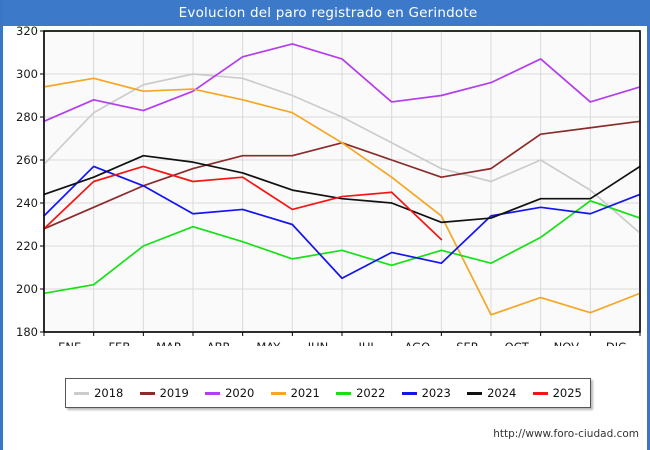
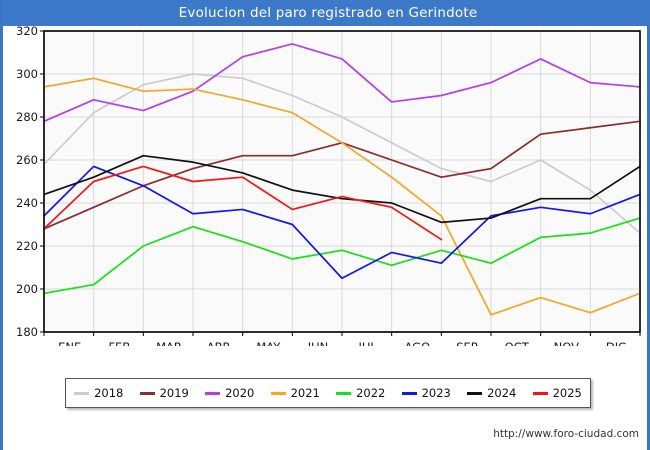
2025/JUL: 245 -> 238
2020/NOV: 287 -> 296
2022/NOV: 241 -> 226
